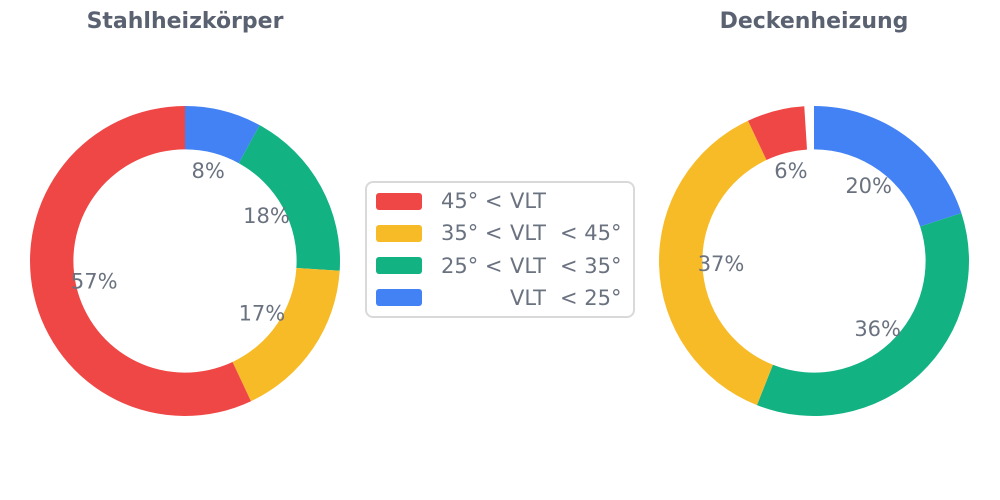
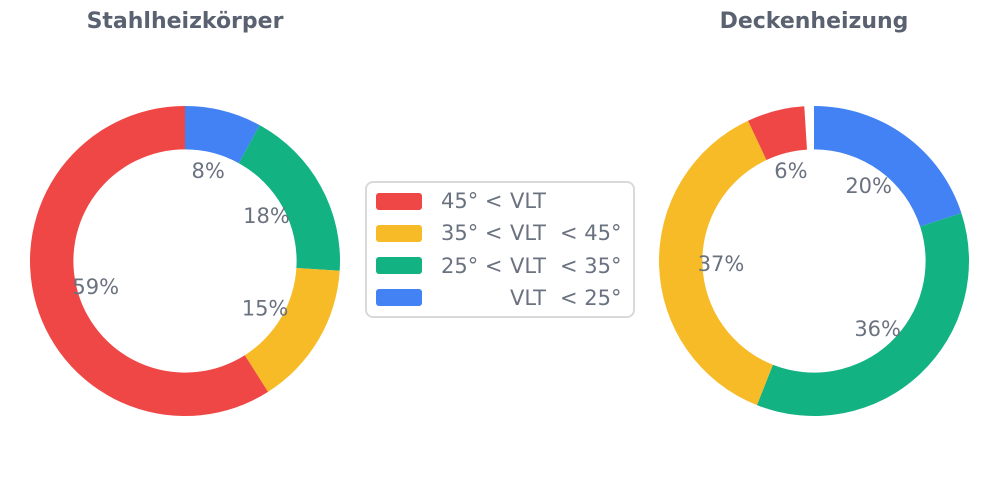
Stahlheizkörper/45° < VLT: 57% -> 59%
Stahlheizkörper/35° < VLT < 45°: 17% -> 15%
